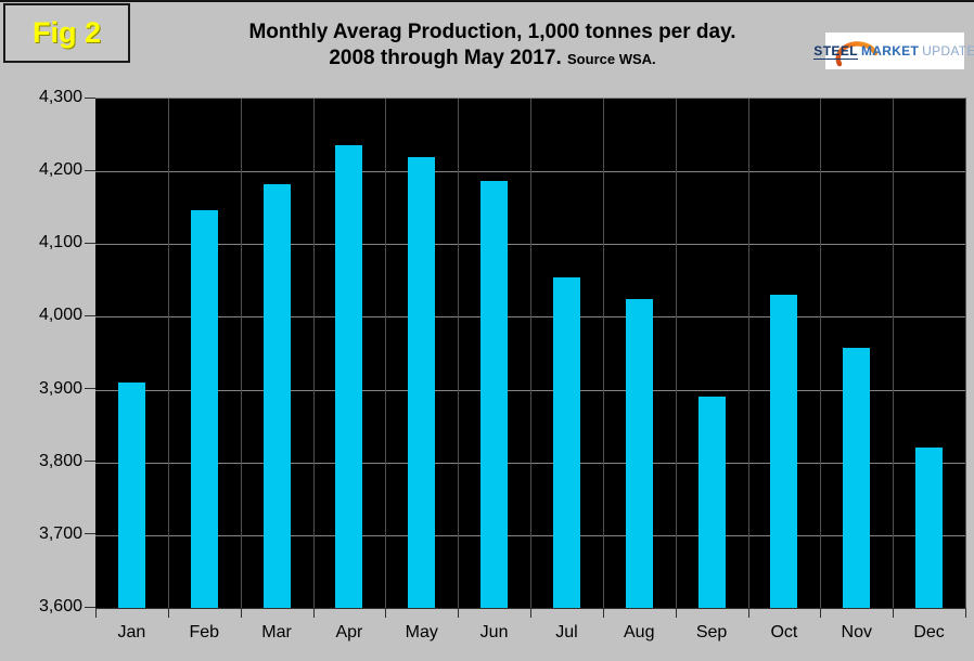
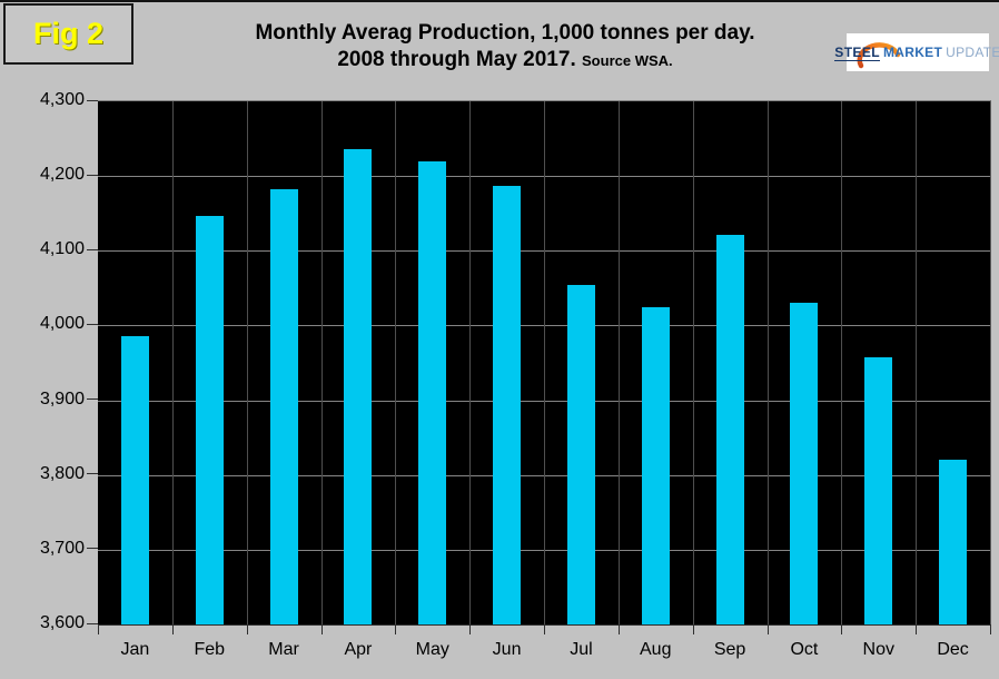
Jan: 3910 -> 3990
Sep: 3890 -> 4120
